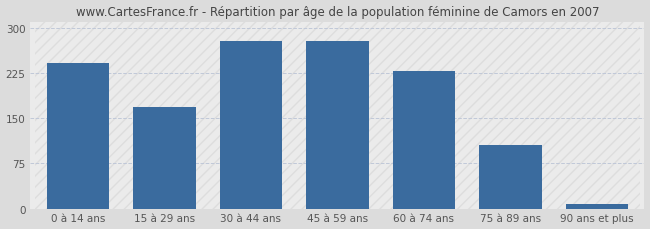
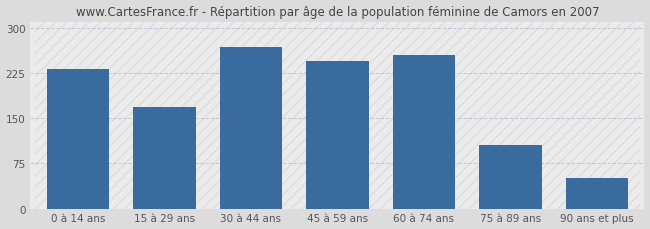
0 à 14 ans: 242 -> 232
30 à 44 ans: 278 -> 268
45 à 59 ans: 278 -> 244
60 à 74 ans: 228 -> 254
90 ans et plus: 8 -> 50
